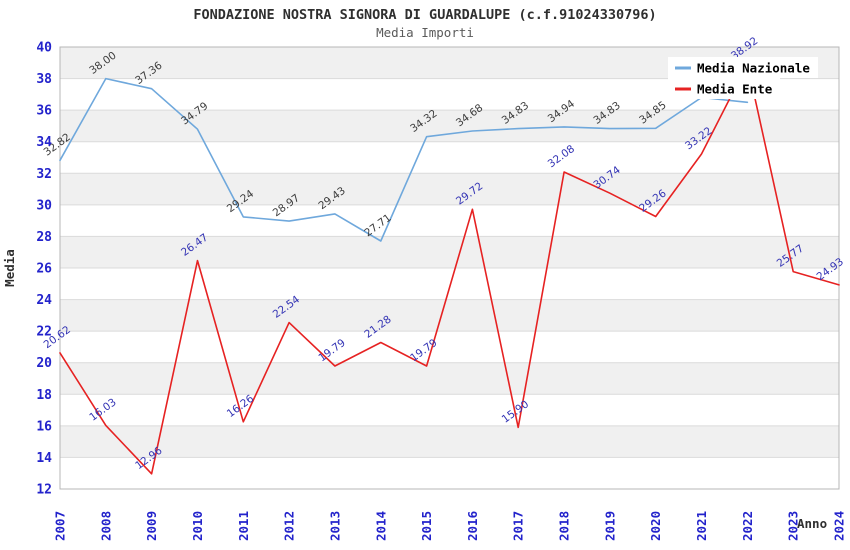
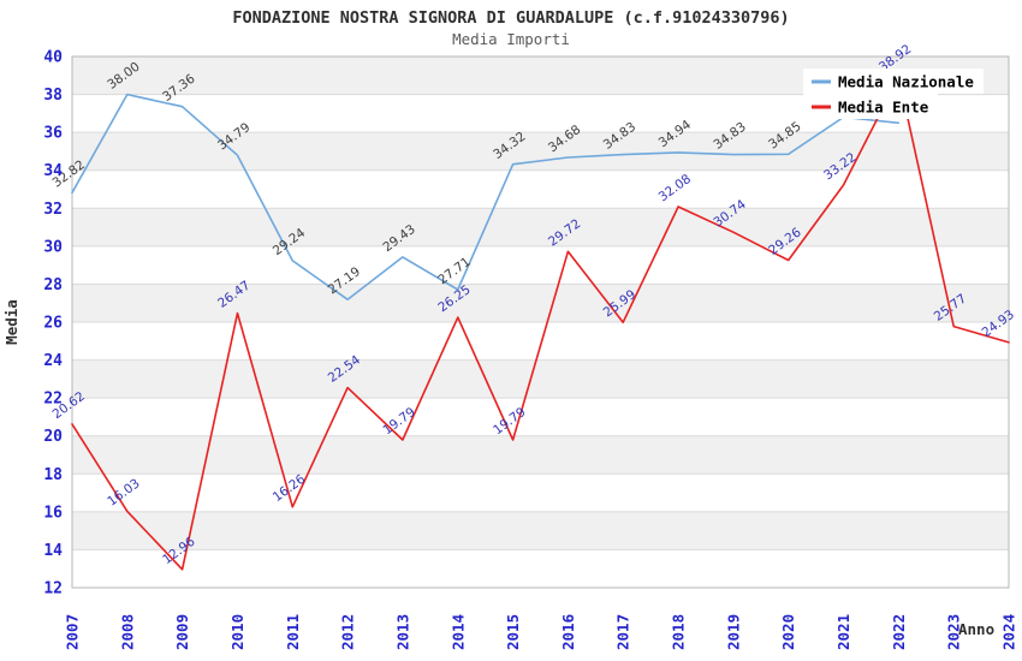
Media Nazionale/2012: 28.97 -> 27.19
Media Ente/2014: 21.28 -> 26.25
Media Ente/2017: 15.90 -> 25.99
